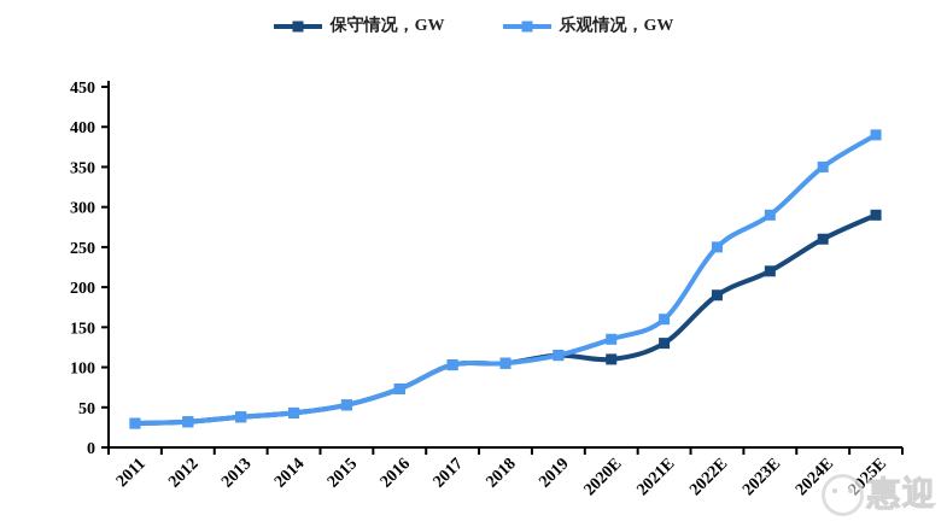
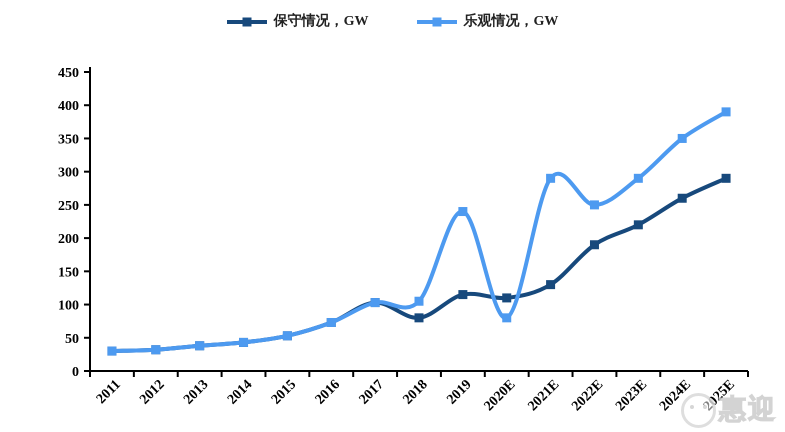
保守情况，GW/2018: 100 -> 80
乐观情况，GW/2019: 120 -> 240
乐观情况，GW/2020E: 140 -> 80
乐观情况，GW/2021E: 160 -> 290
